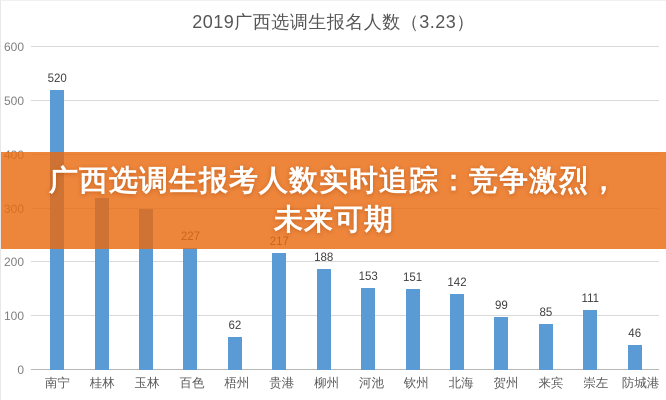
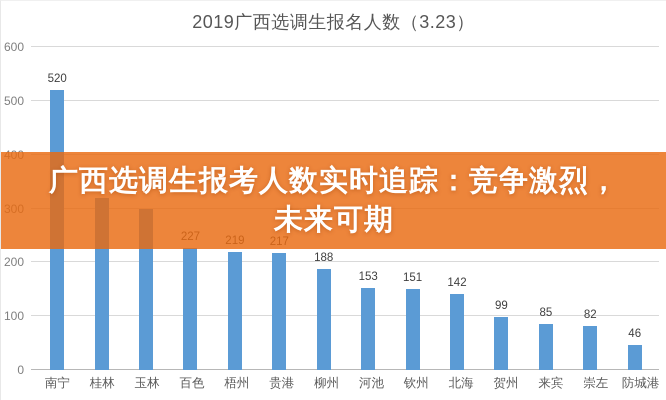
梧州: 62 -> 219
崇左: 111 -> 82
